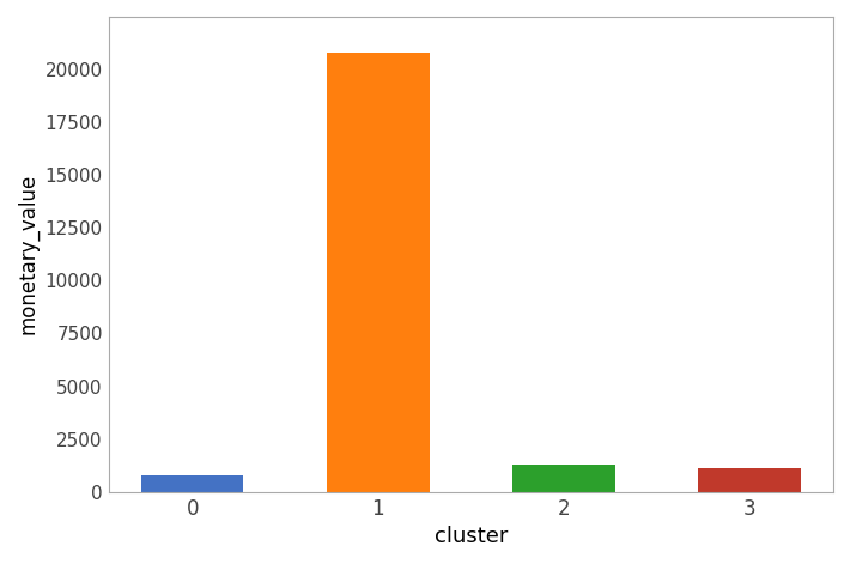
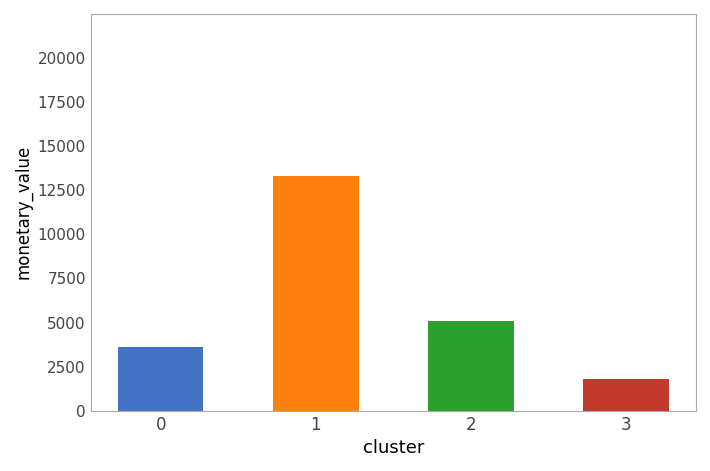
0: 800 -> 3600
1: 20800 -> 13300
2: 1300 -> 5100
3: 1100 -> 1800
